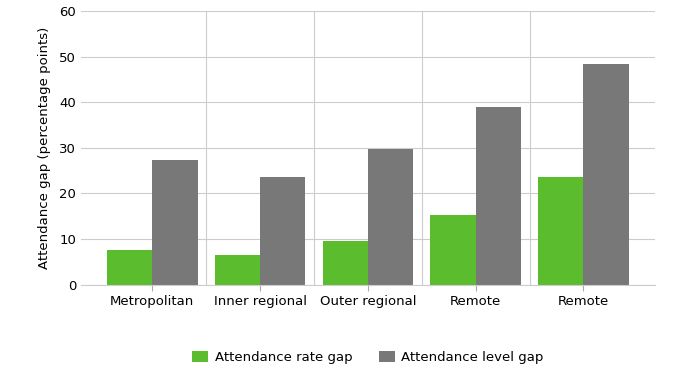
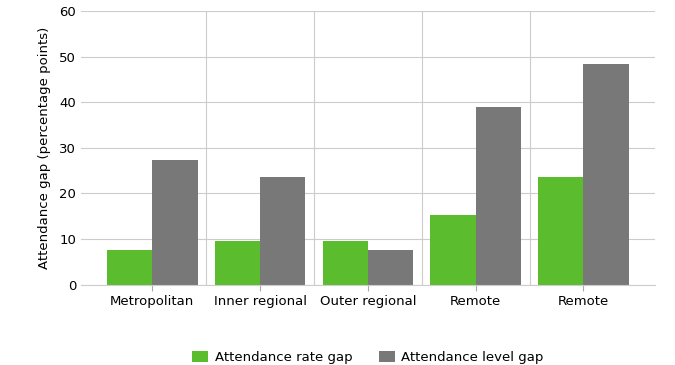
Attendance rate gap/Inner regional: 6.5 -> 9.5
Attendance level gap/Outer regional: 29.8 -> 7.5
